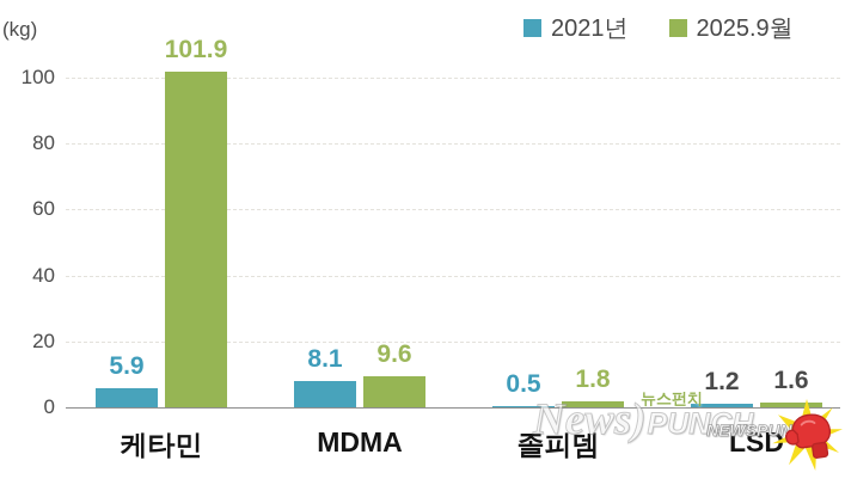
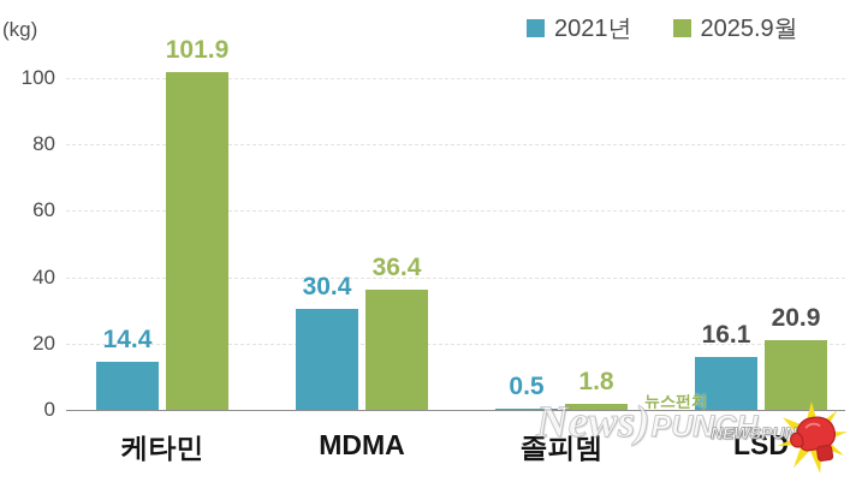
2021년/케타민: 5.9 -> 14.4
2021년/MDMA: 8.1 -> 30.4
2025.9월/MDMA: 9.6 -> 36.4
2021년/LSD: 1.2 -> 16.1
2025.9월/LSD: 1.6 -> 20.9
